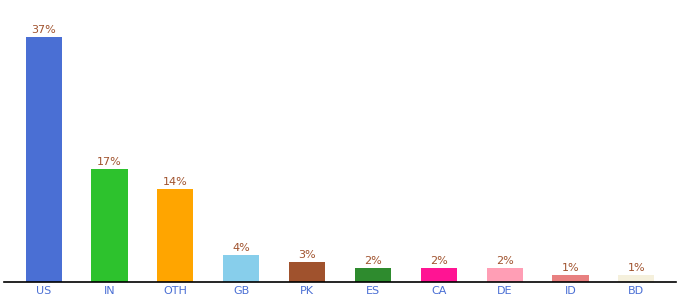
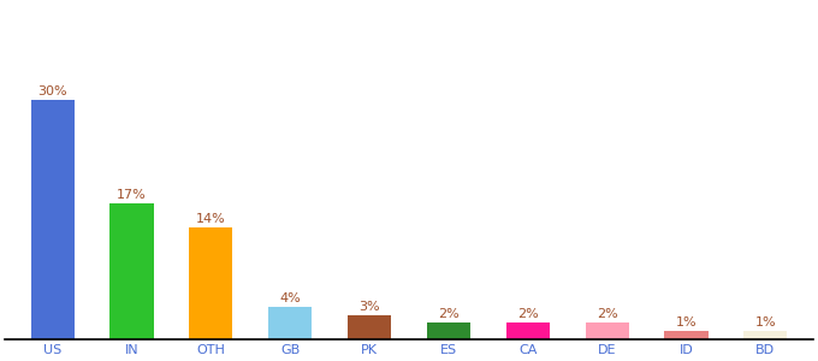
US: 37% -> 30%
